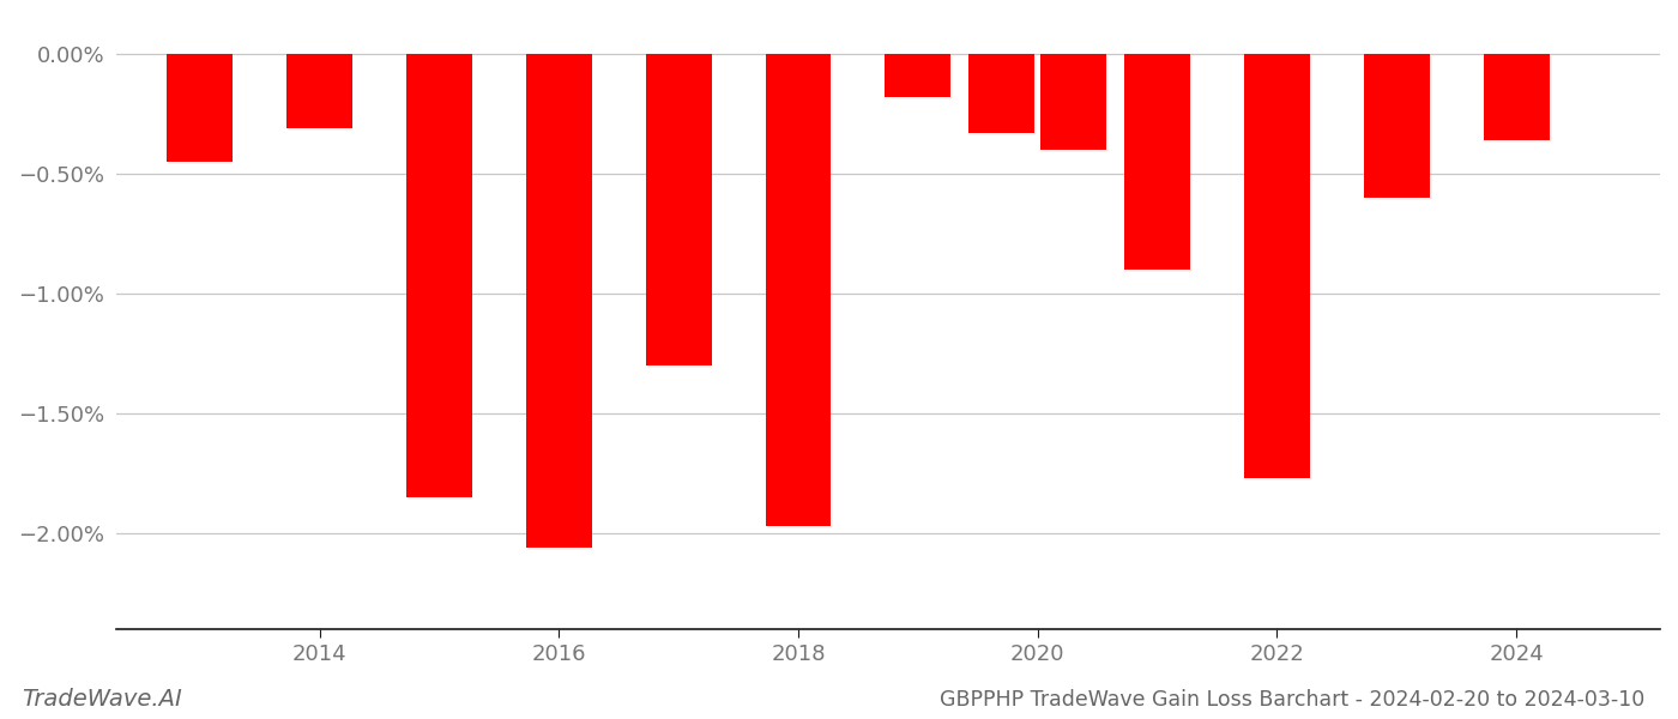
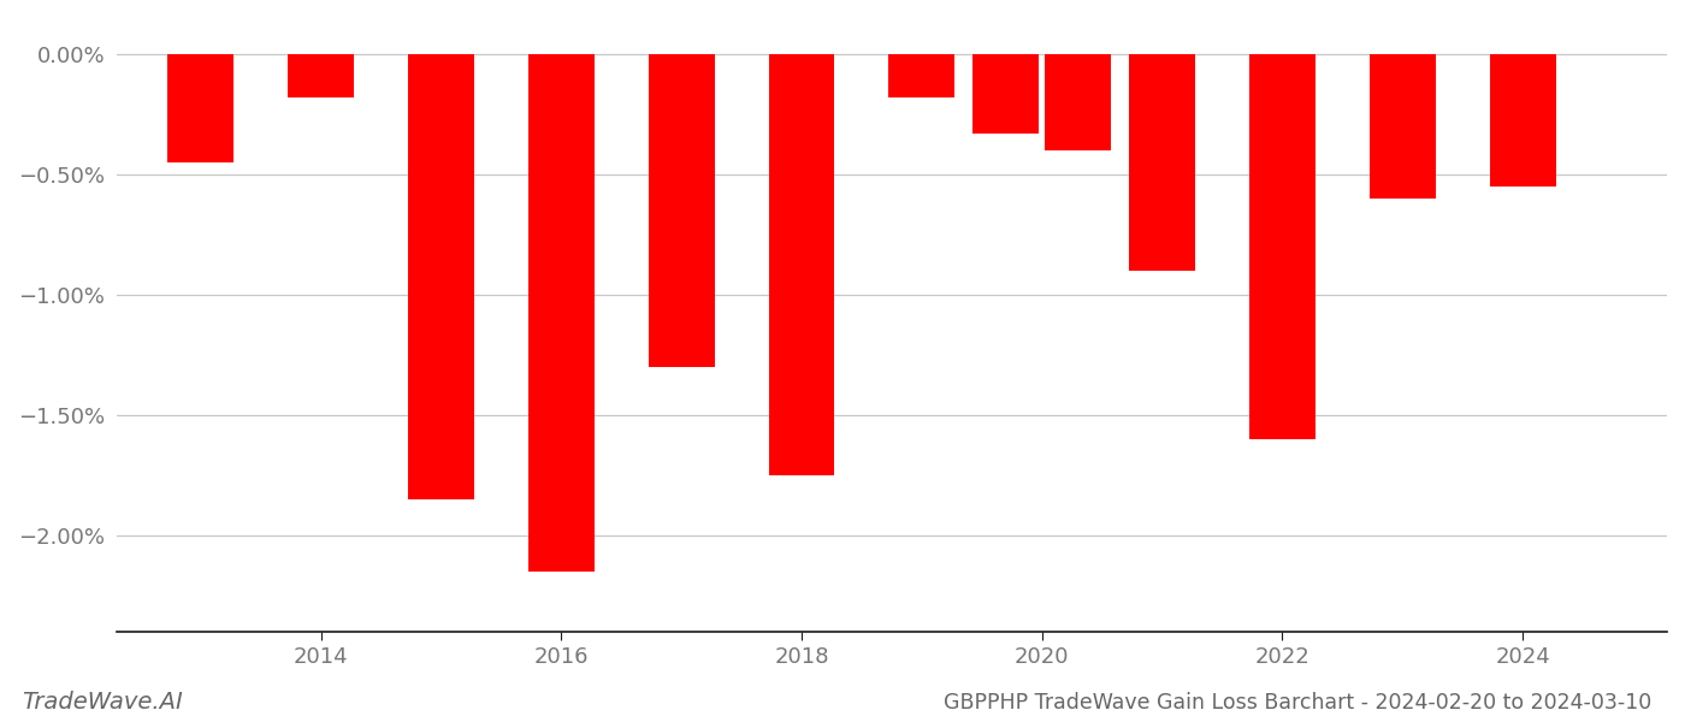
2014: -0.31% -> -0.18%
2016: -2.06% -> -2.15%
2018: -1.97% -> -1.75%
2022: -1.77% -> -1.60%
2024: -0.36% -> -0.55%
